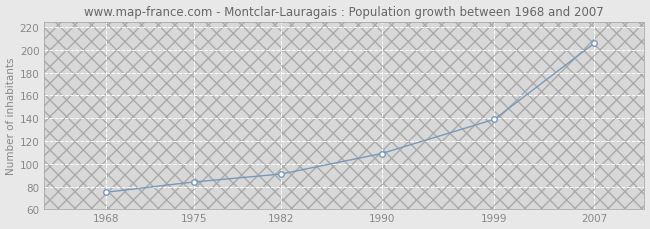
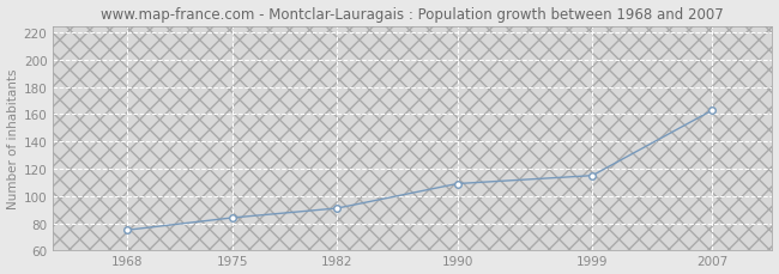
1999: 139 -> 115
2007: 206 -> 163
